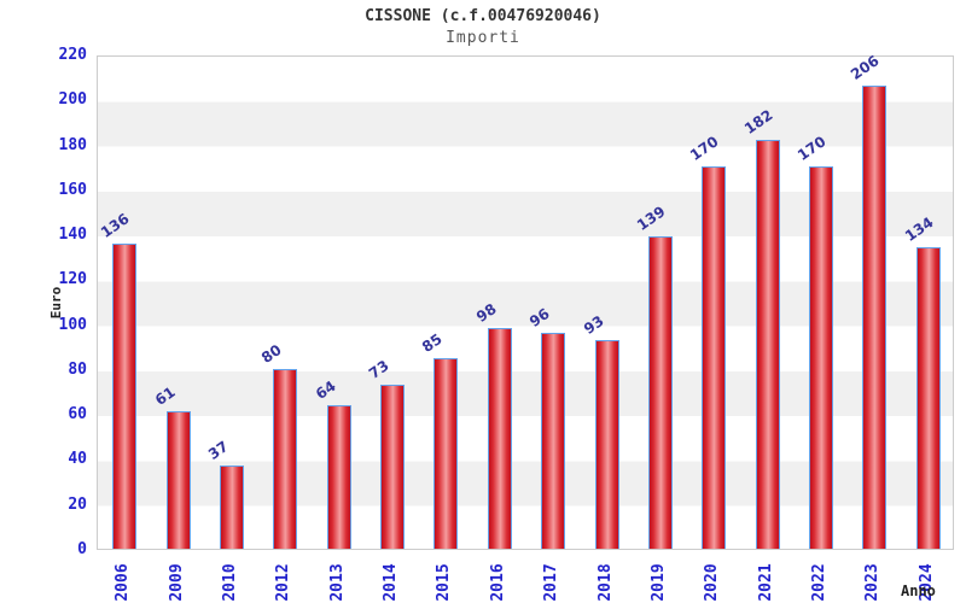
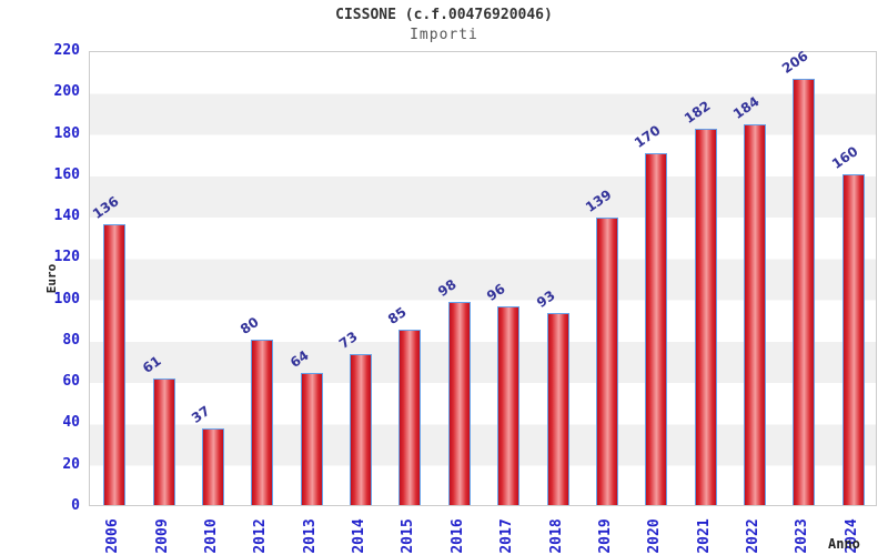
2022: 170 -> 184
2024: 134 -> 160
